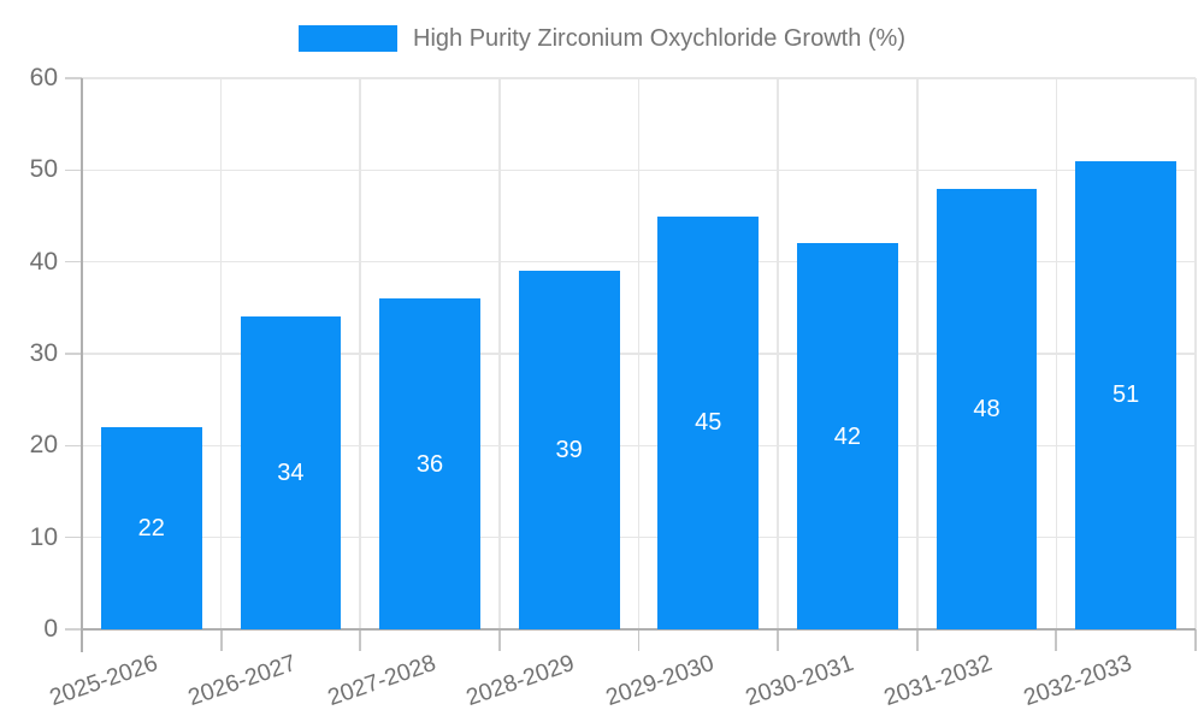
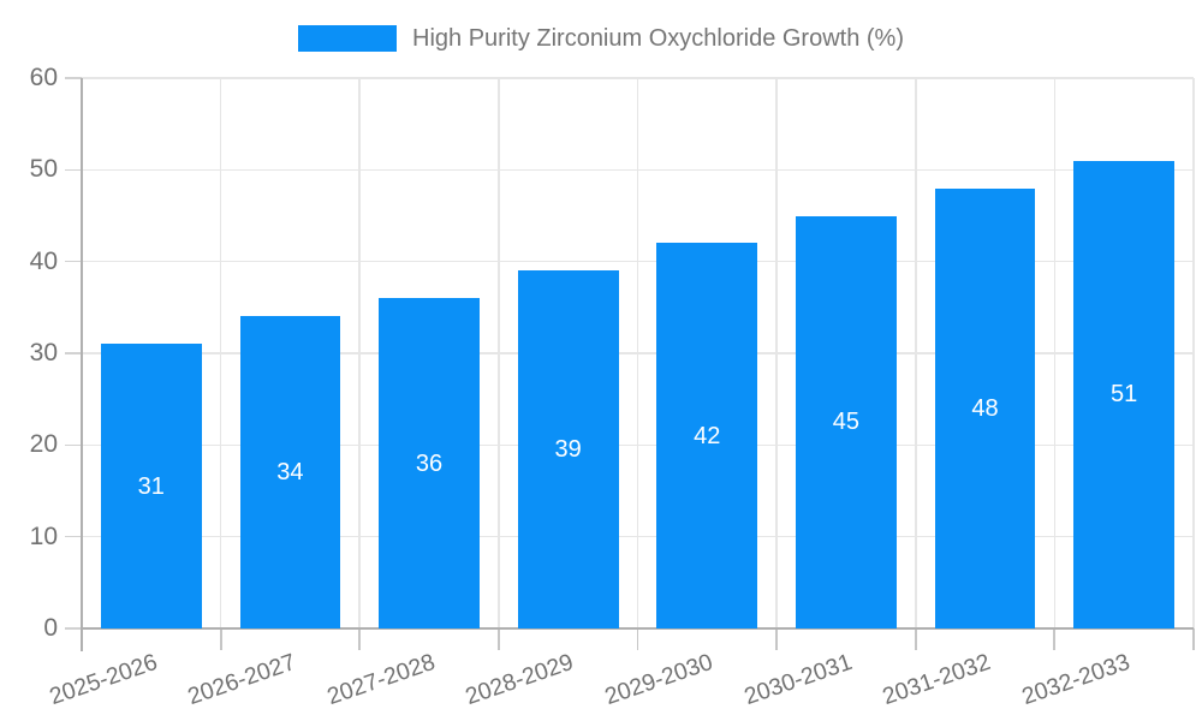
2025-2026: 22 -> 31
2029-2030: 45 -> 42
2030-2031: 42 -> 45
